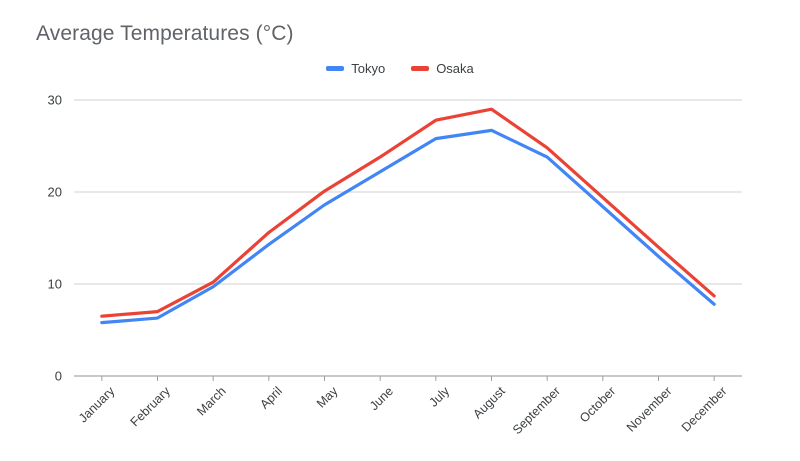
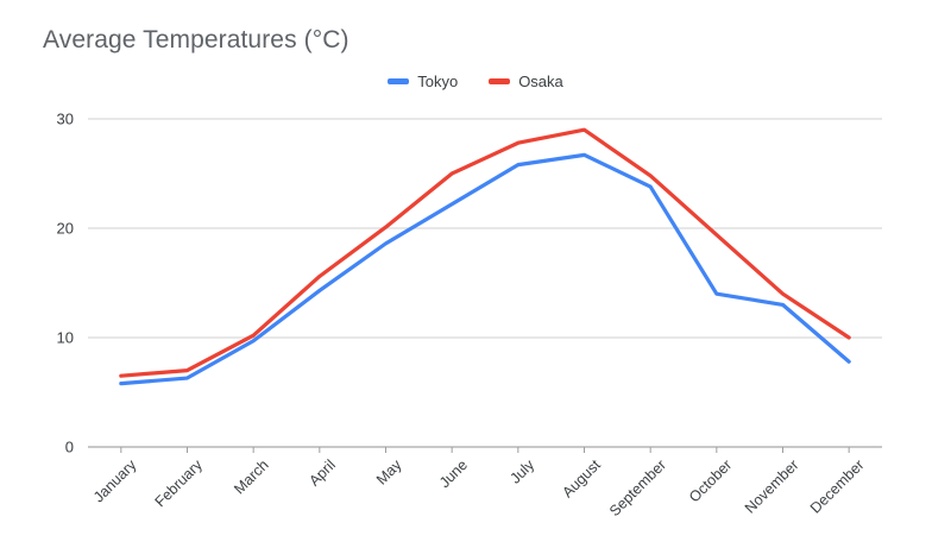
Osaka/June: 24 -> 25
Tokyo/October: 18 -> 14
Osaka/December: 9 -> 10
